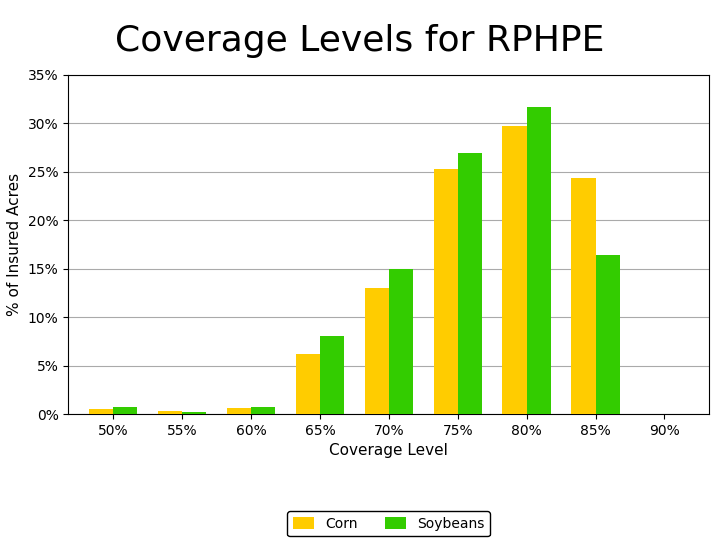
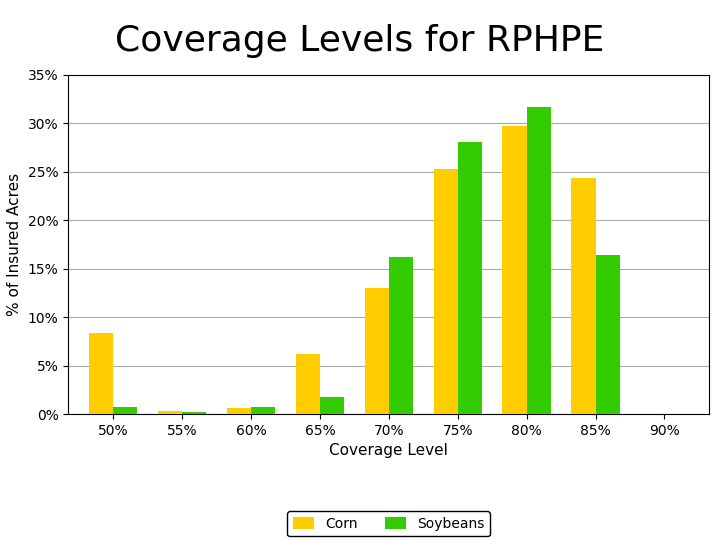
Corn/50%: 0.5% -> 8.4%
Soybeans/65%: 8.1% -> 1.8%
Soybeans/70%: 15.0% -> 16.2%
Soybeans/75%: 26.9% -> 28.0%
